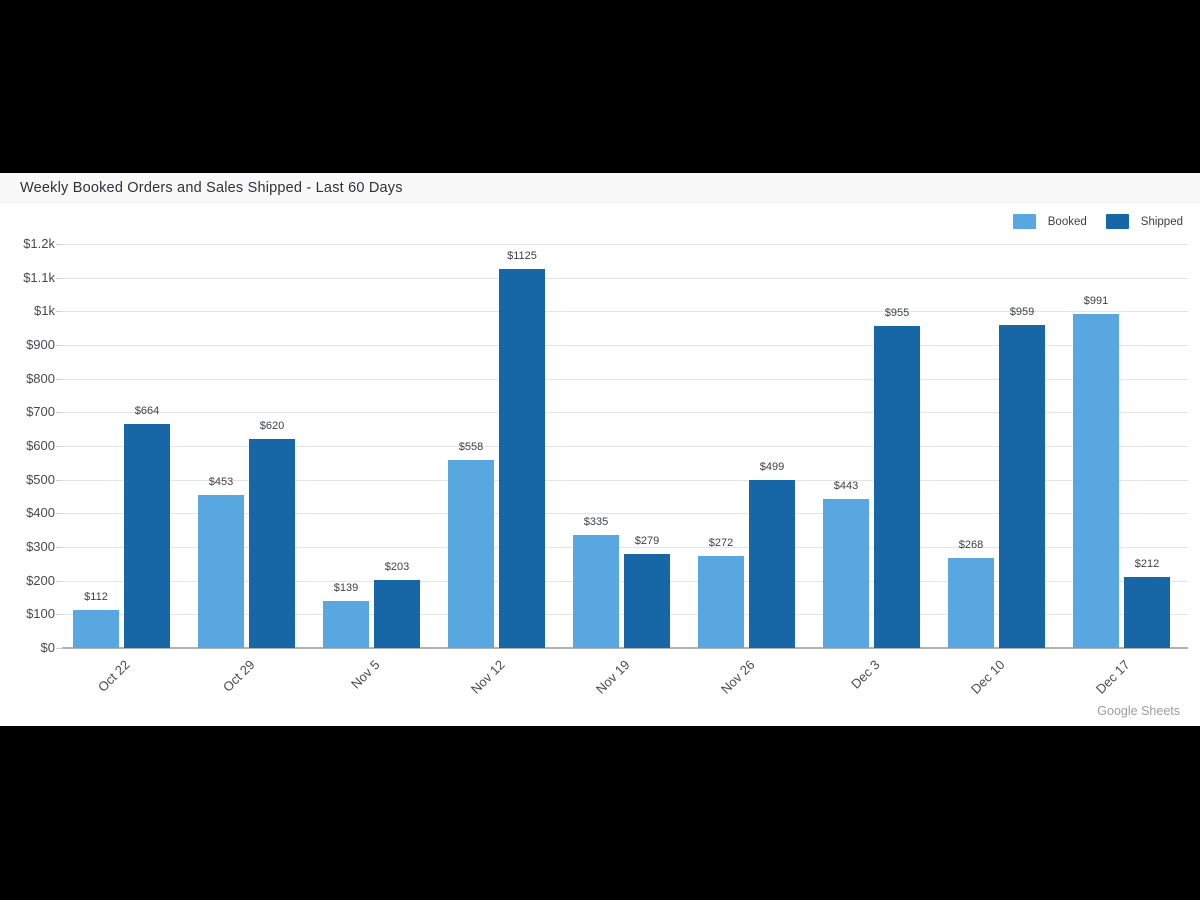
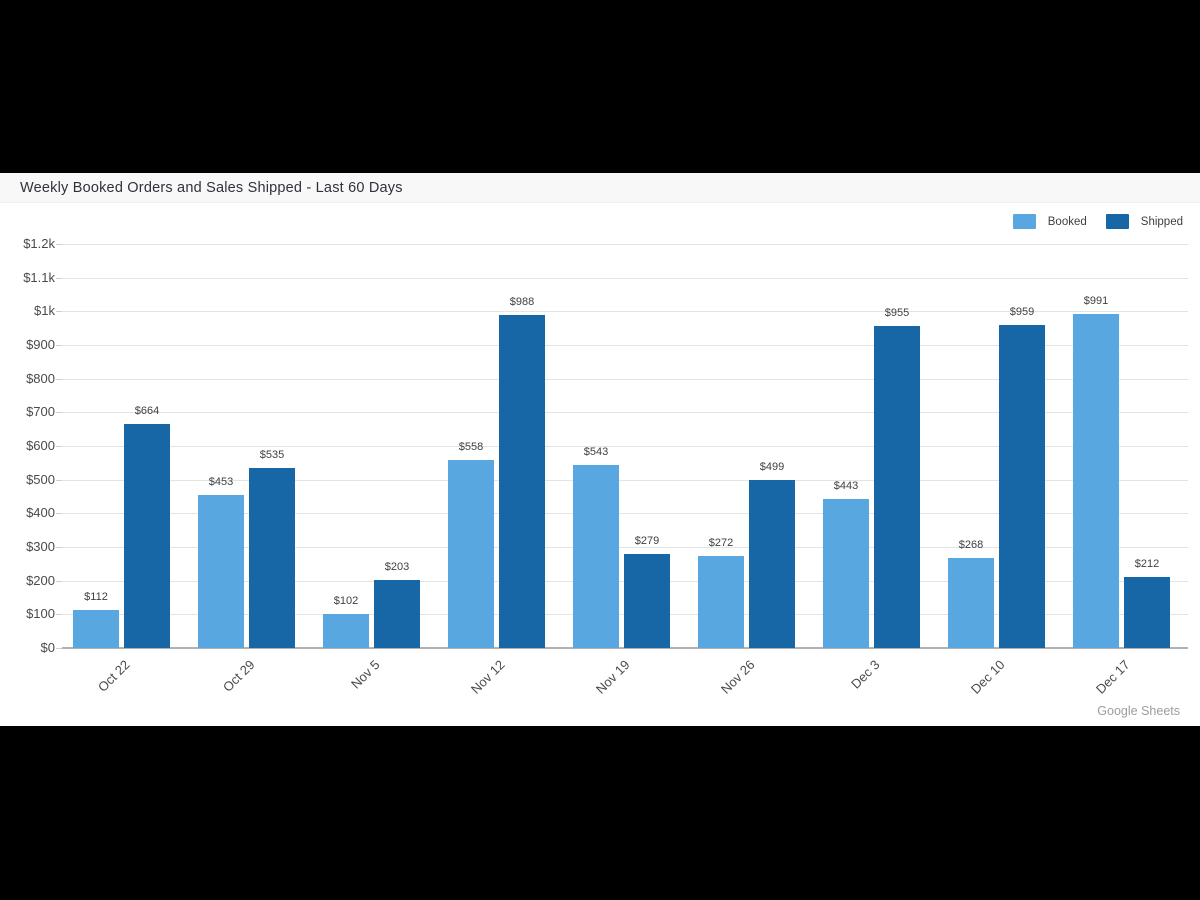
Shipped/Oct 29: $620 -> $535
Booked/Nov 5: $139 -> $102
Shipped/Nov 12: $1125 -> $988
Booked/Nov 19: $335 -> $543
